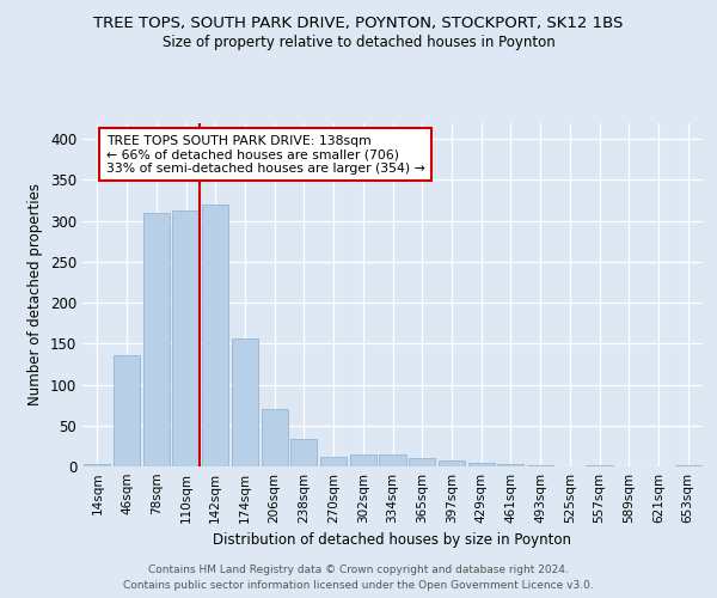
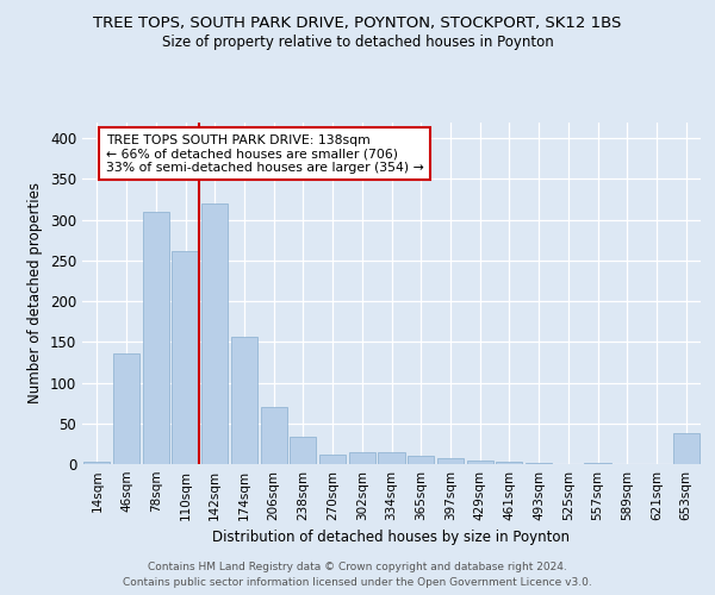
110sqm: 313 -> 262
653sqm: 2 -> 38
